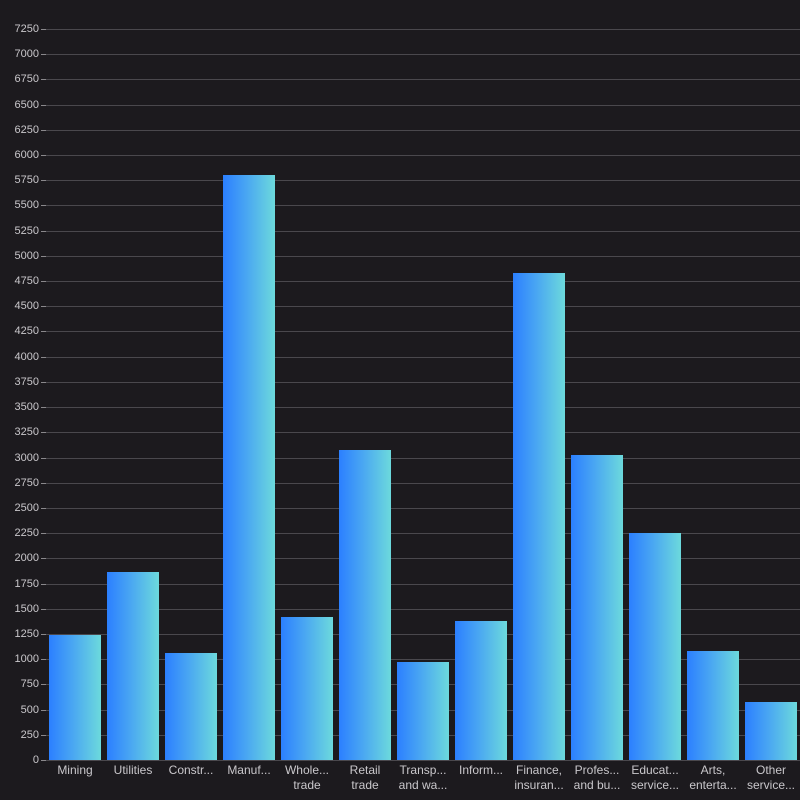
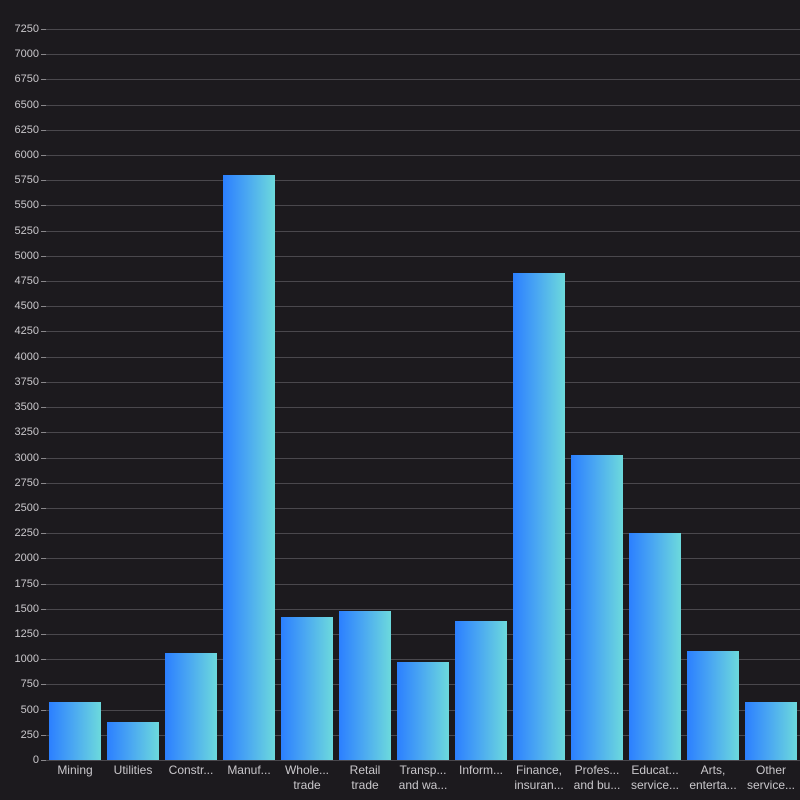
Mining: 1240 -> 570
Utilities: 1860 -> 380
Retail trade: 3070 -> 1480
